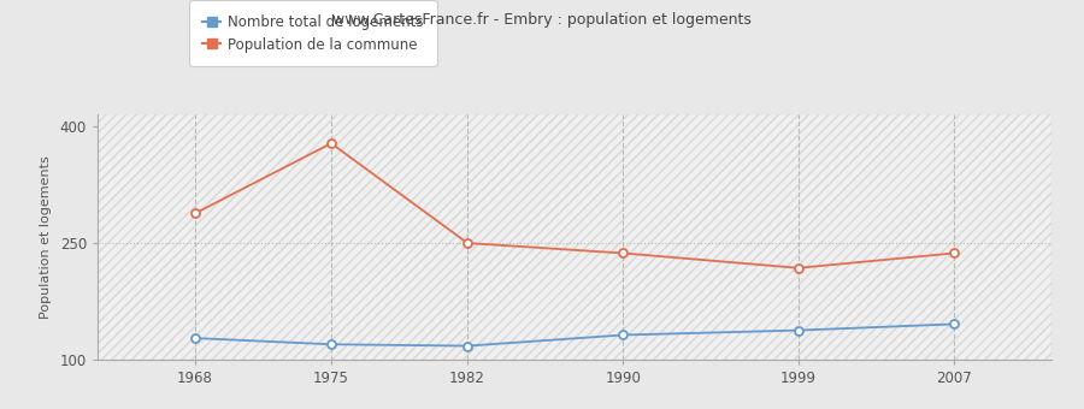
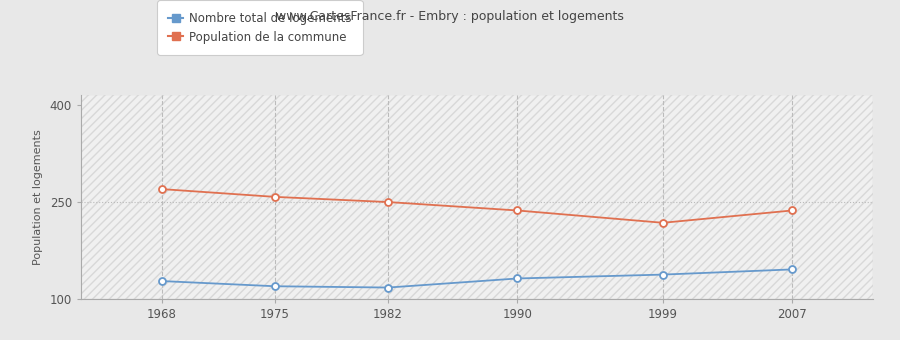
Population de la commune/1968: 288 -> 270
Population de la commune/1975: 378 -> 258
